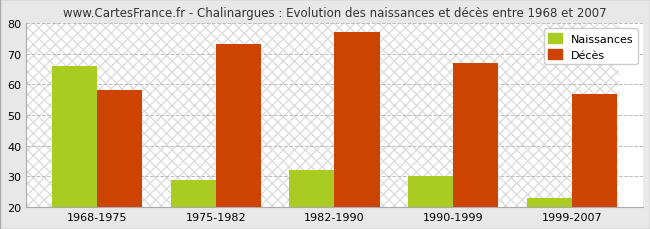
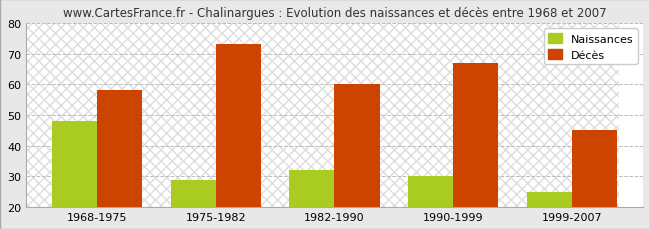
Naissances/1968-1975: 66 -> 48
Décès/1982-1990: 77 -> 60
Naissances/1999-2007: 23 -> 25
Décès/1999-2007: 57 -> 45
